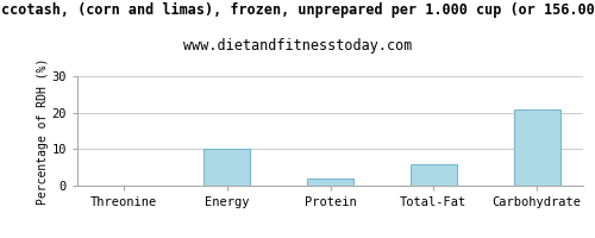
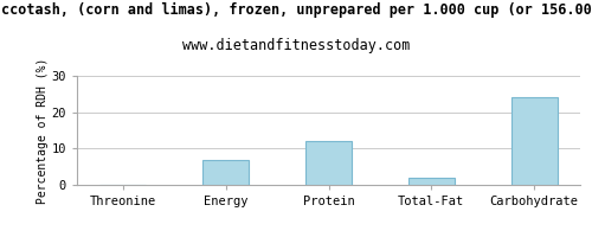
Energy: 10 -> 7
Protein: 2 -> 12
Total-Fat: 6 -> 2
Carbohydrate: 21 -> 24
